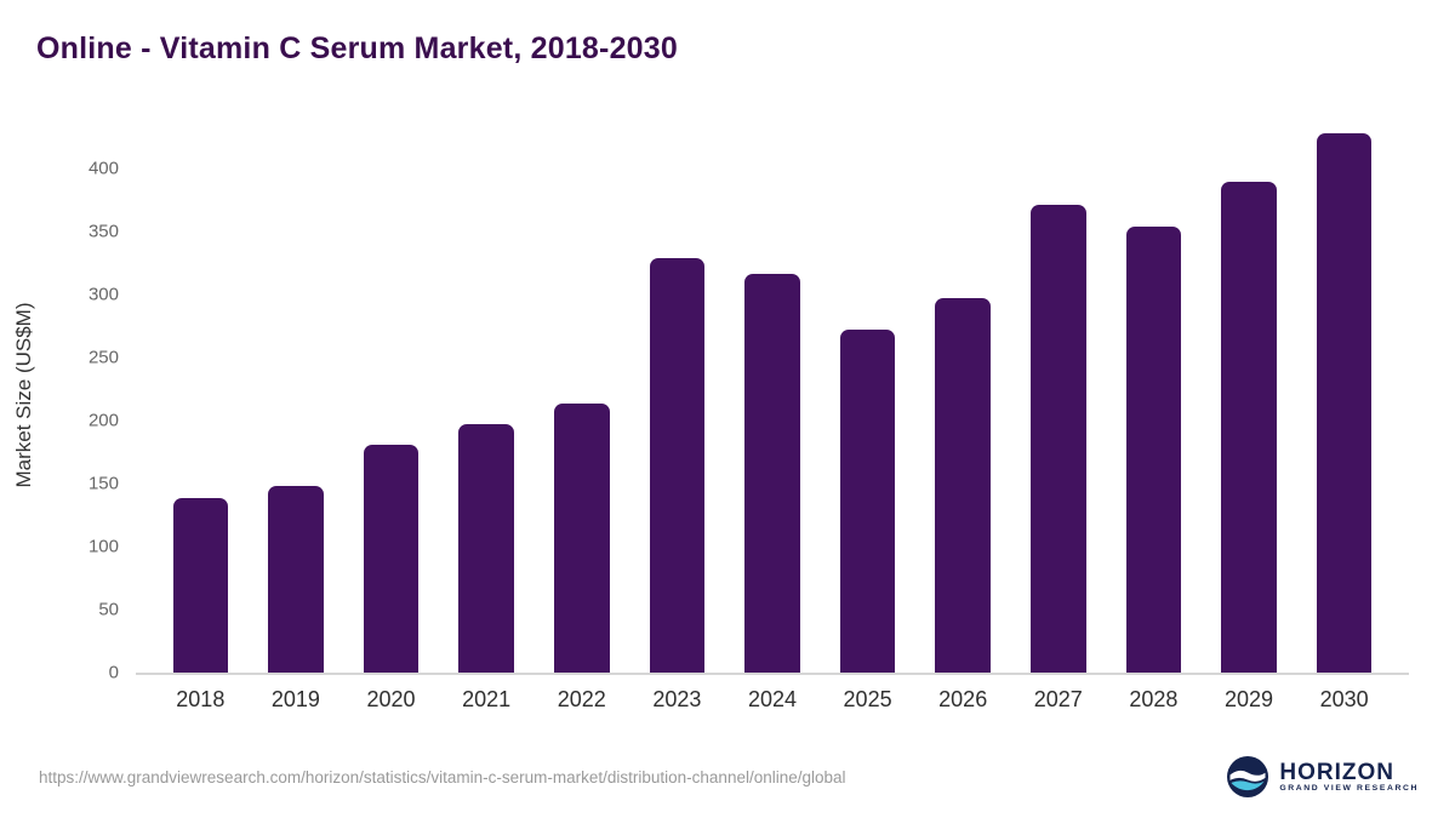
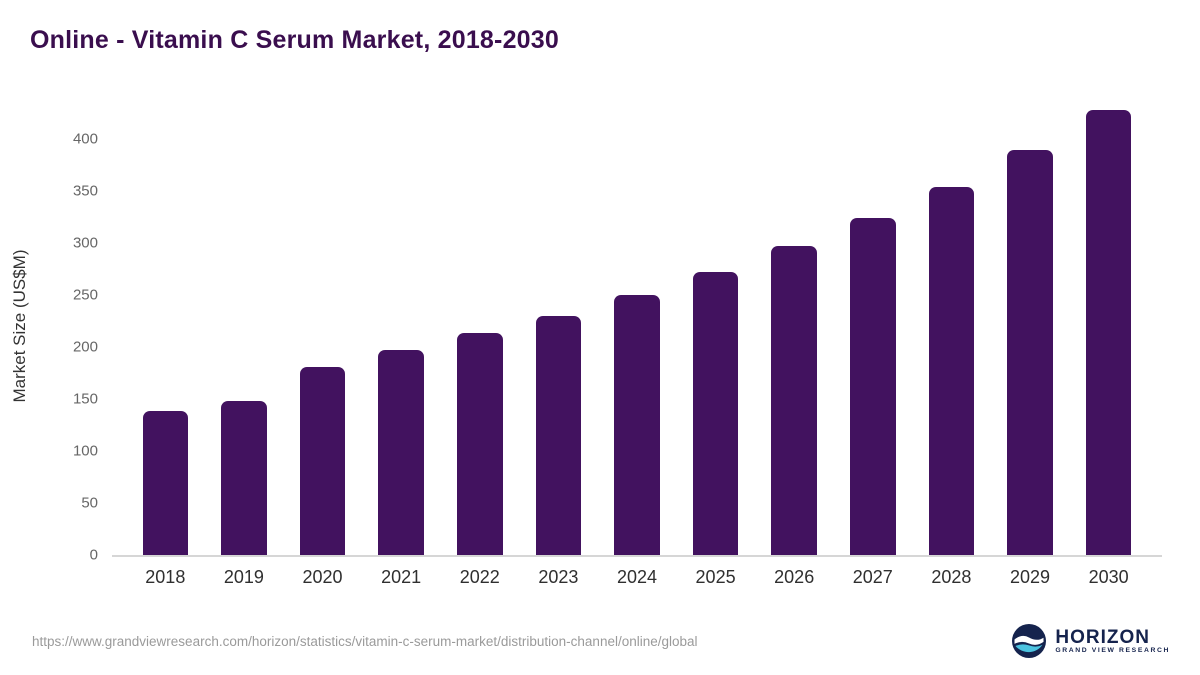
2023: 329 -> 230
2024: 316 -> 250
2027: 371 -> 324
